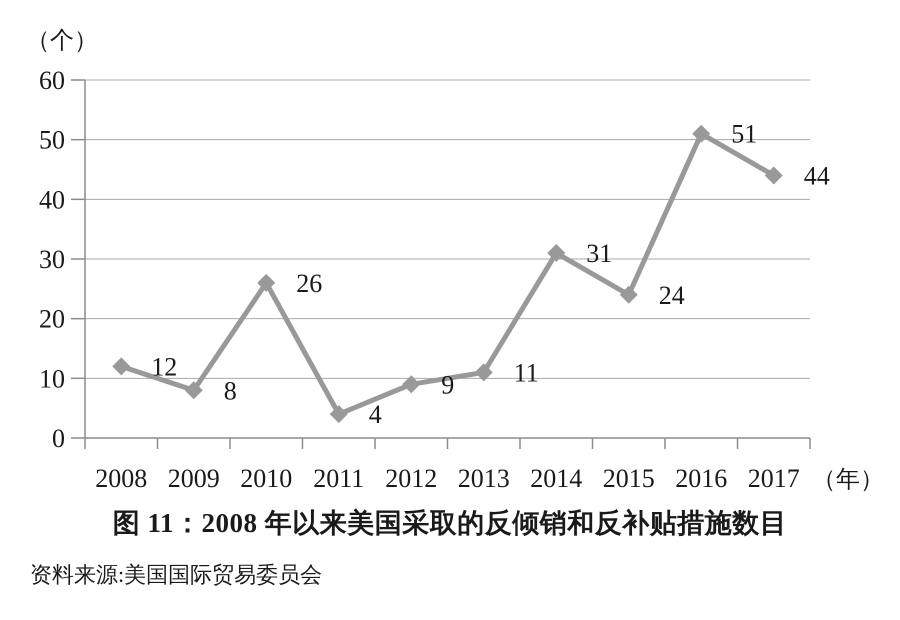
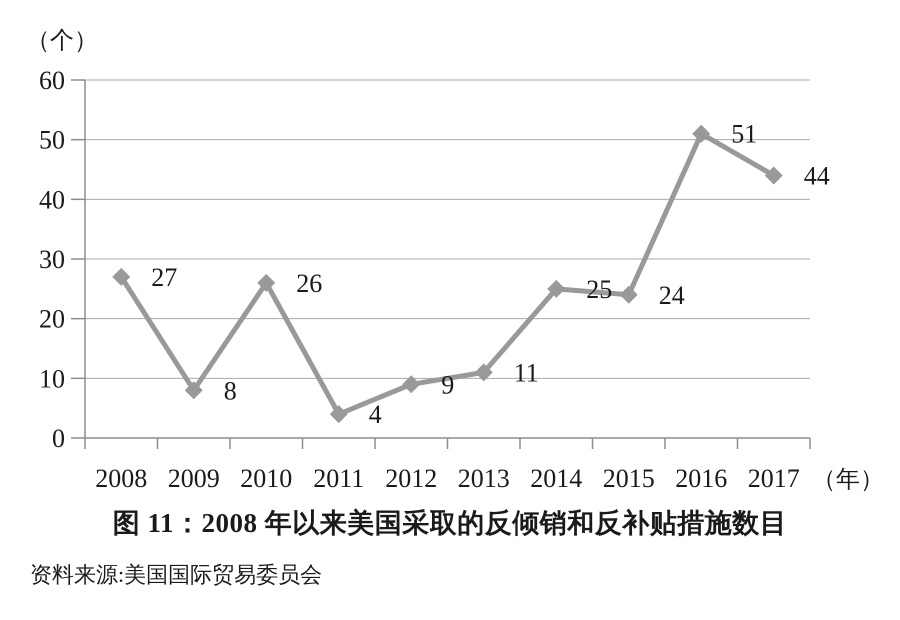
2008: 12 -> 27
2014: 31 -> 25
